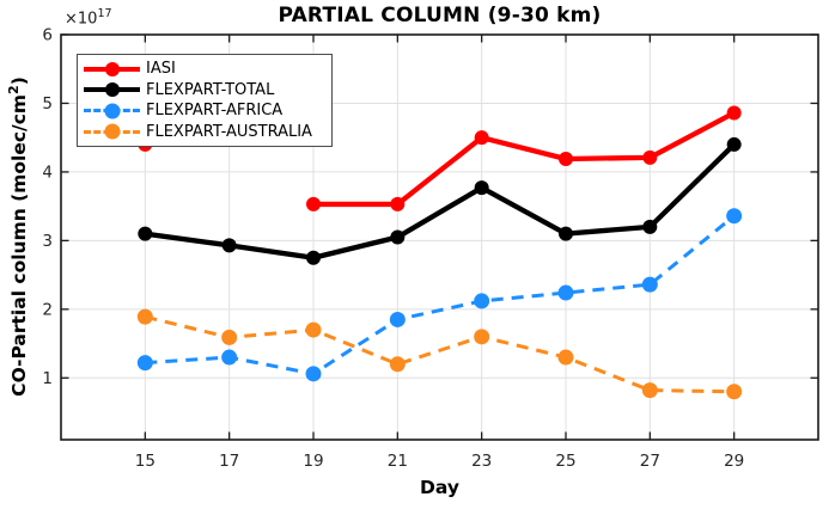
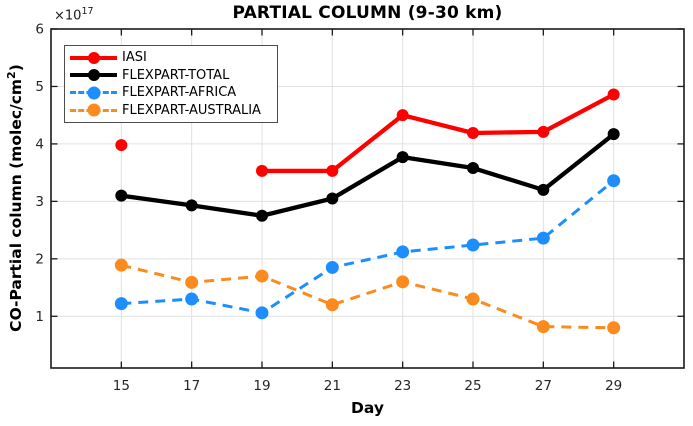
IASI/15: 4.4 -> 4.0
FLEXPART-TOTAL/25: 3.1 -> 3.6
FLEXPART-TOTAL/29: 4.4 -> 4.2
